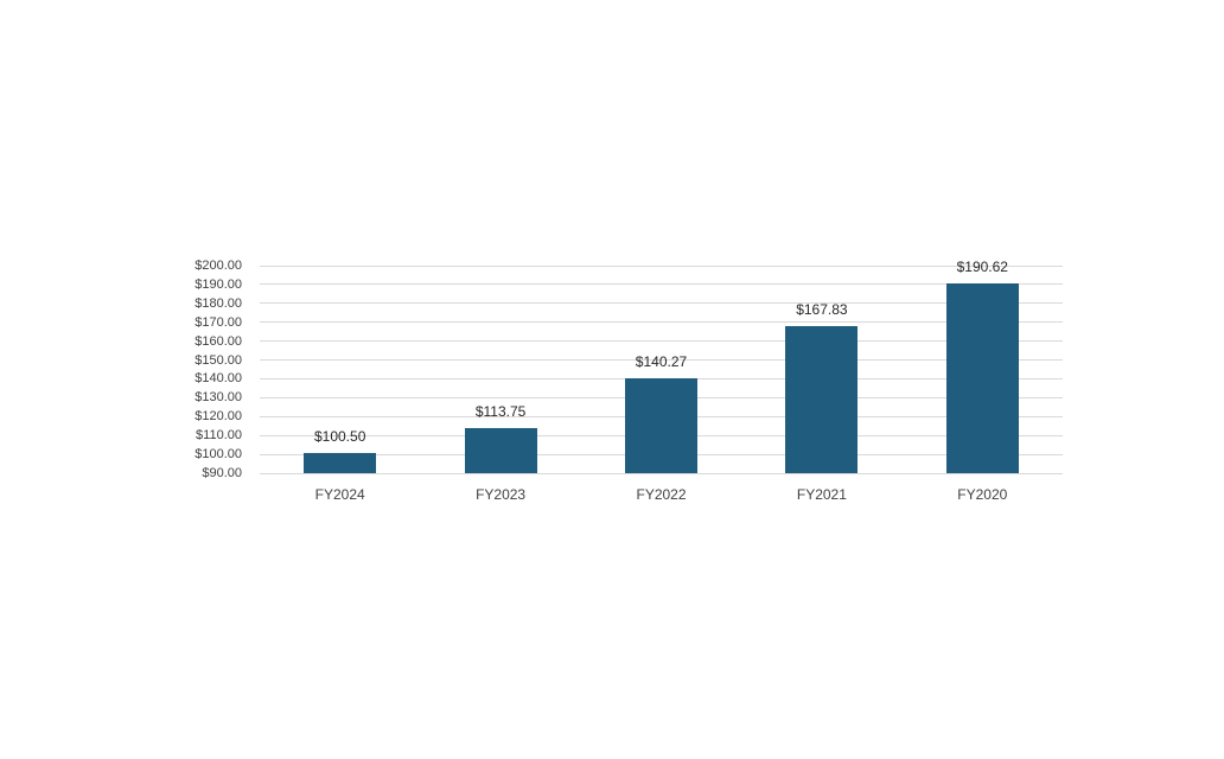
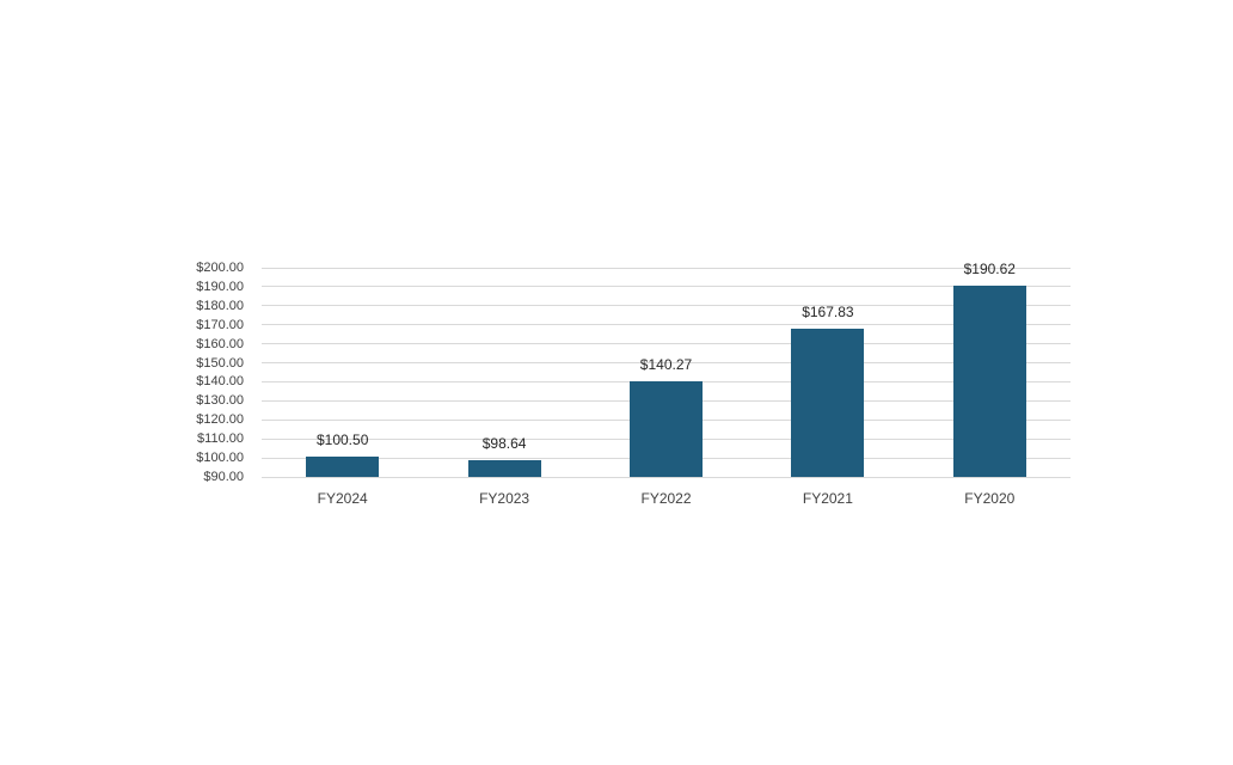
FY2023: $113.75 -> $98.64
